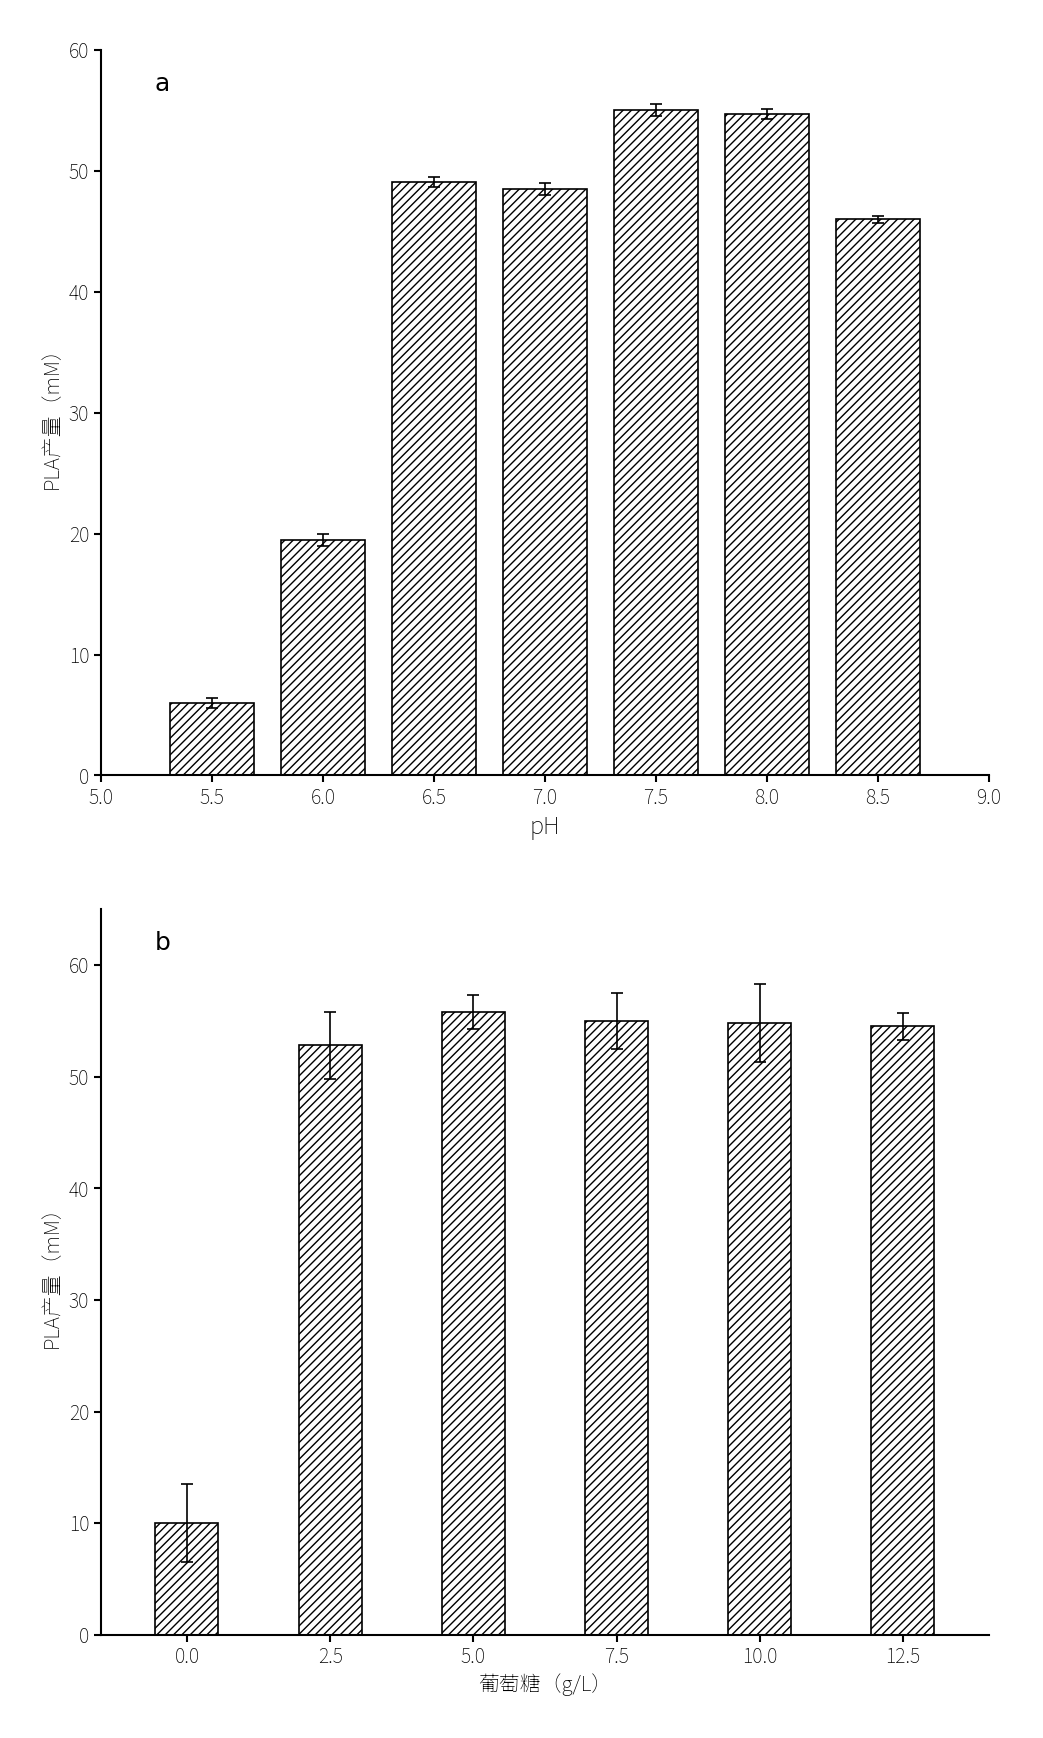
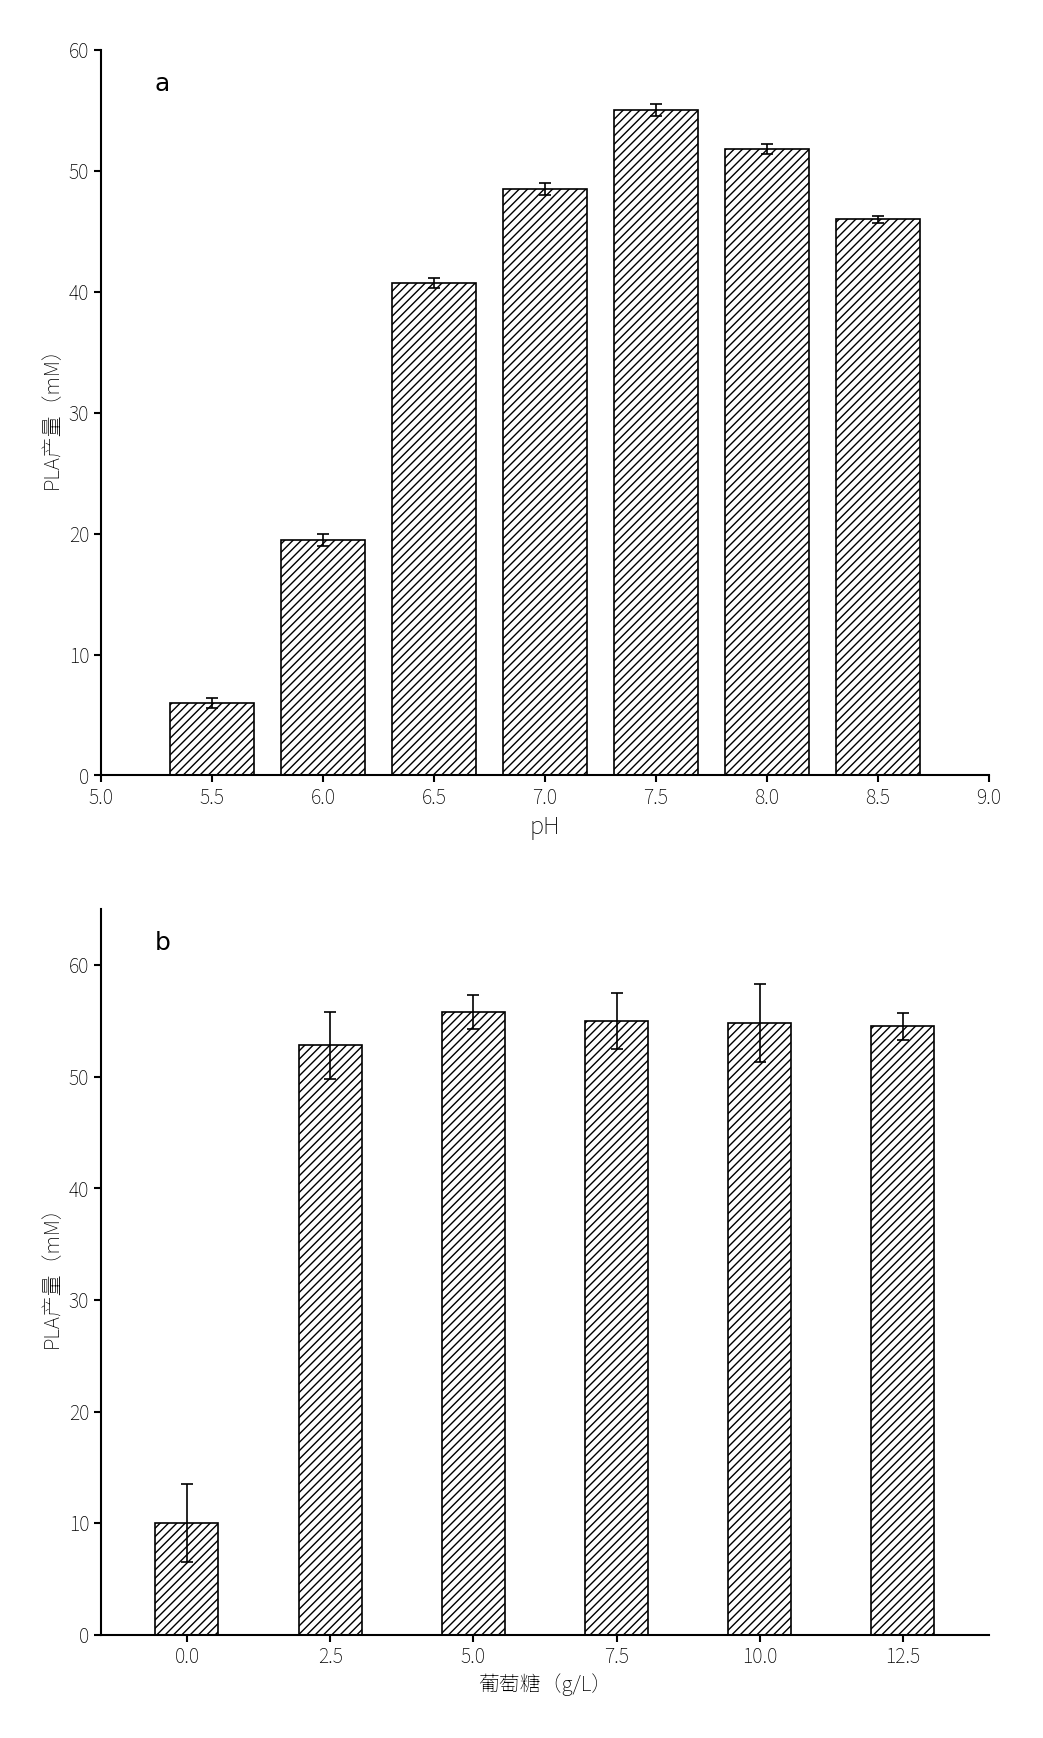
6.5: 49.1 -> 40.7
8.0: 54.7 -> 51.8
